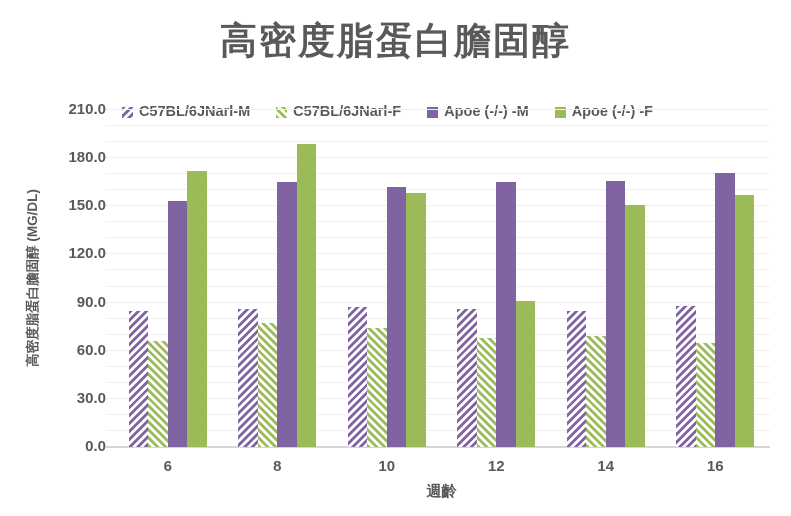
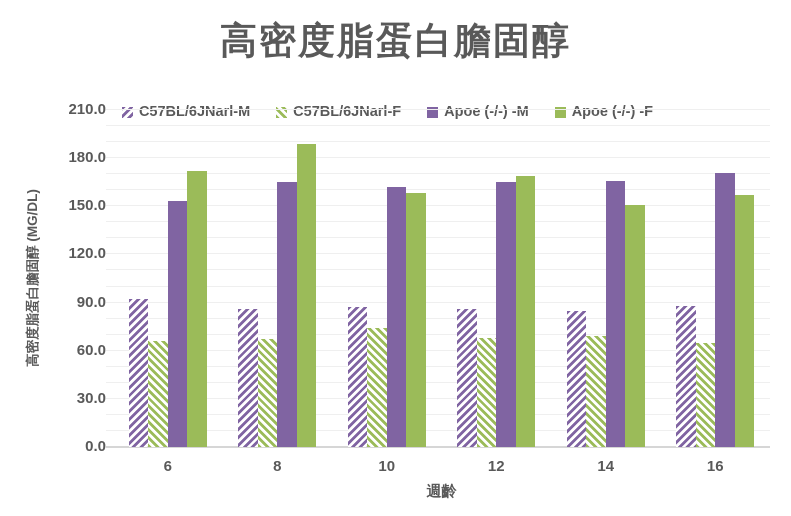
C57BL/6JNarl-M/6: 85 -> 92
C57BL/6JNarl-F/8: 77 -> 67
Apoe (-/-) -F/12: 91 -> 169
